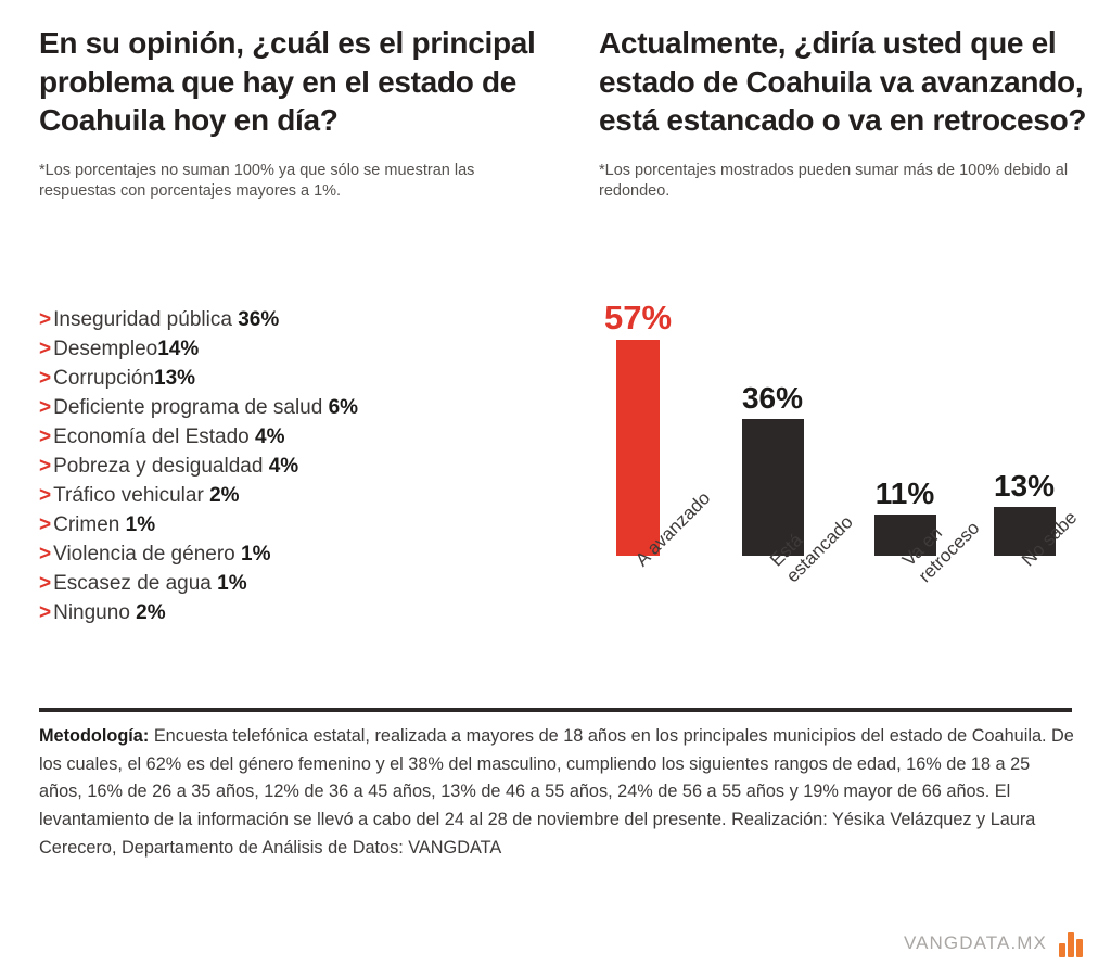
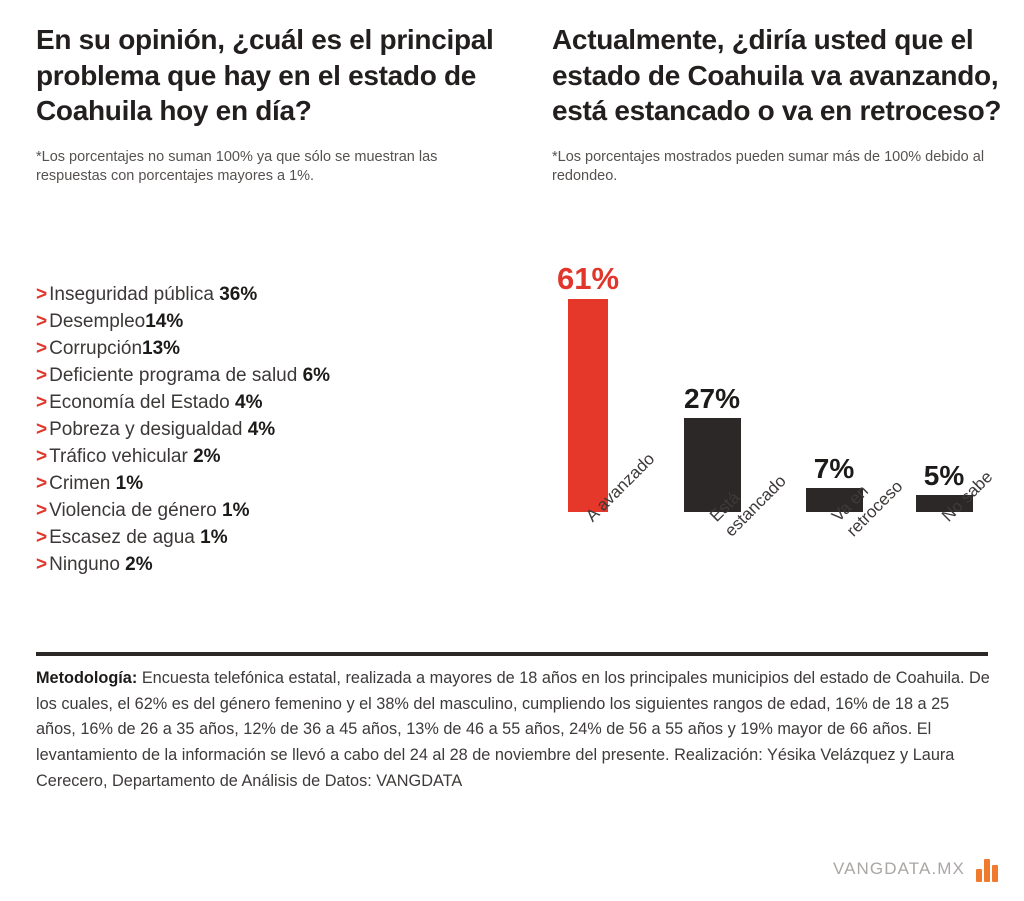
A avanzado: 57% -> 61%
Está estancado: 36% -> 27%
Va en retroceso: 11% -> 7%
No sabe: 13% -> 5%
